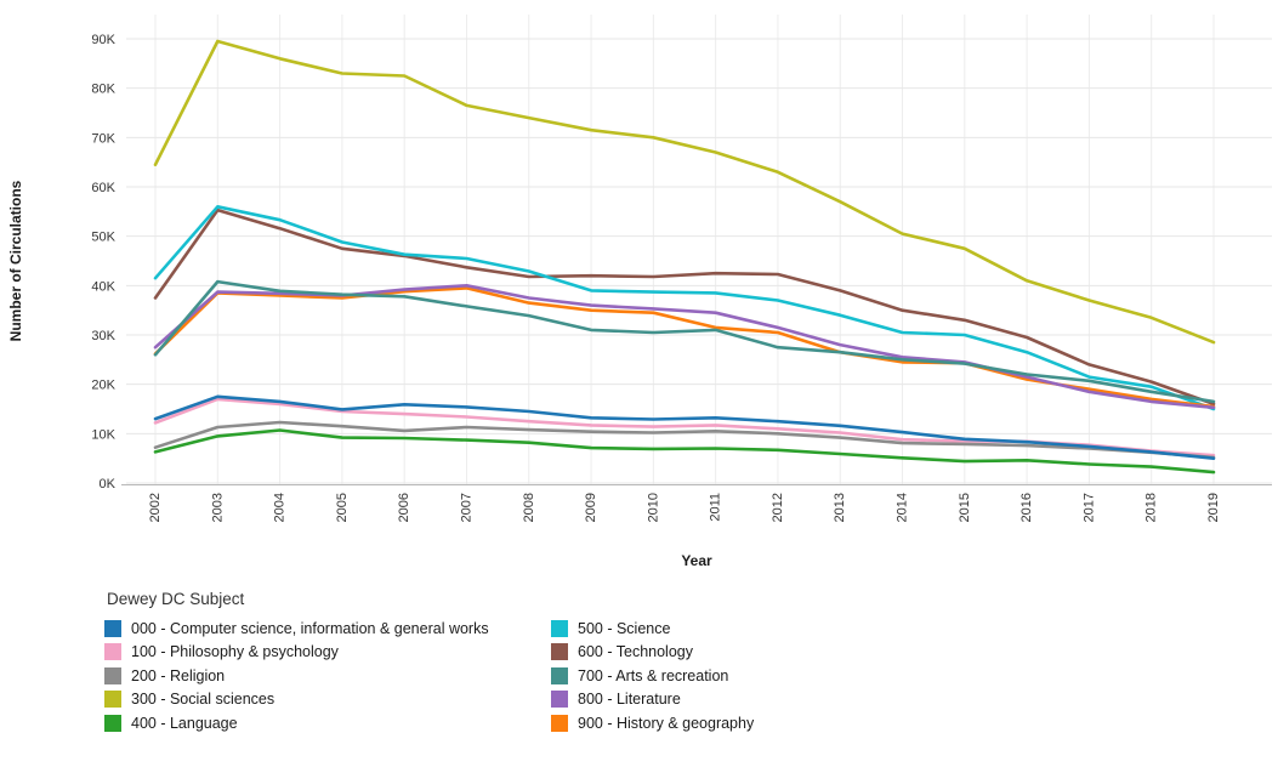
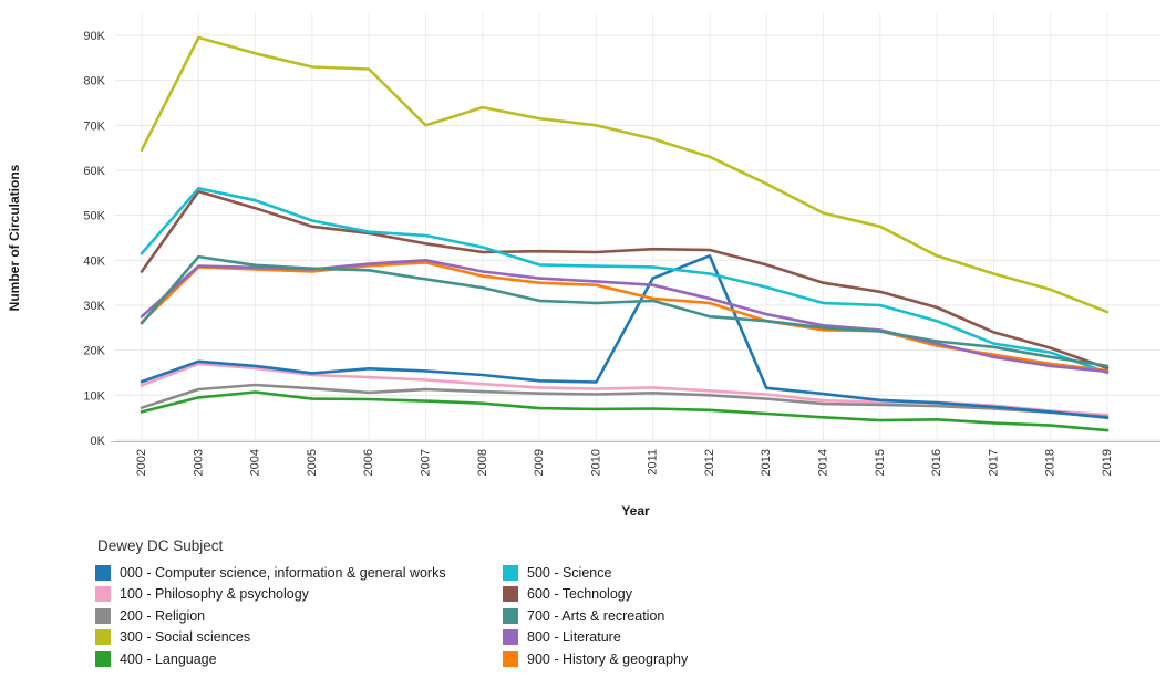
300 - Social sciences/2007: 76K -> 70K
000 - Computer science, information & general works/2011: 13K -> 36K
000 - Computer science, information & general works/2012: 12K -> 41K
